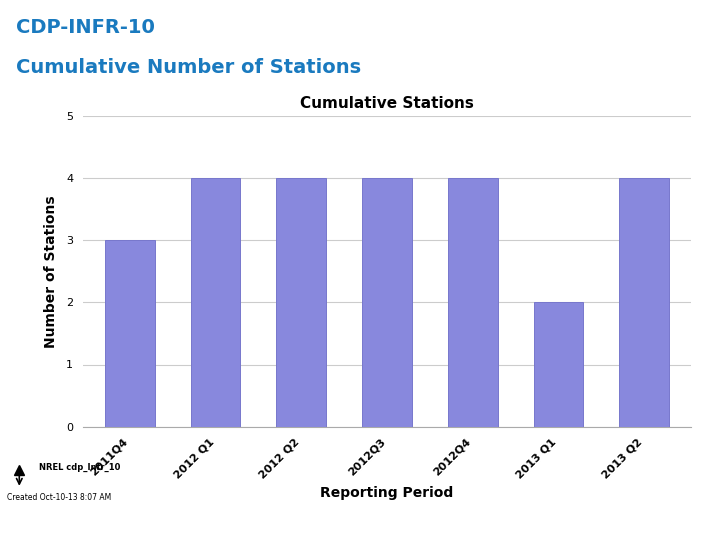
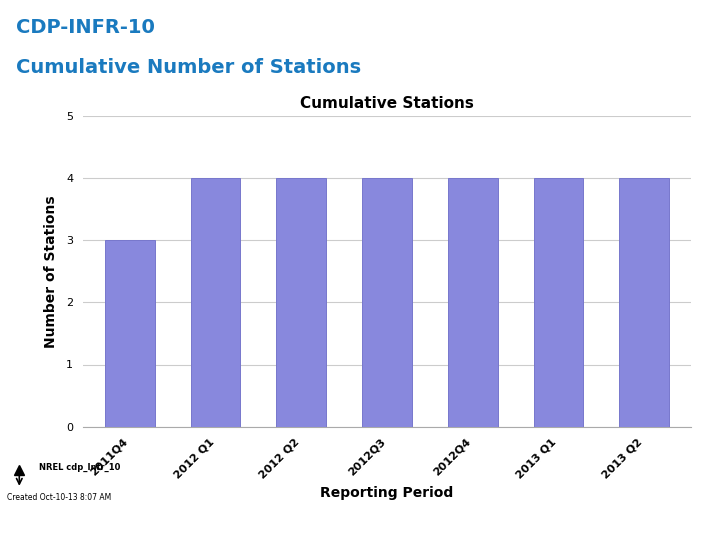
2013 Q1: 2 -> 4
